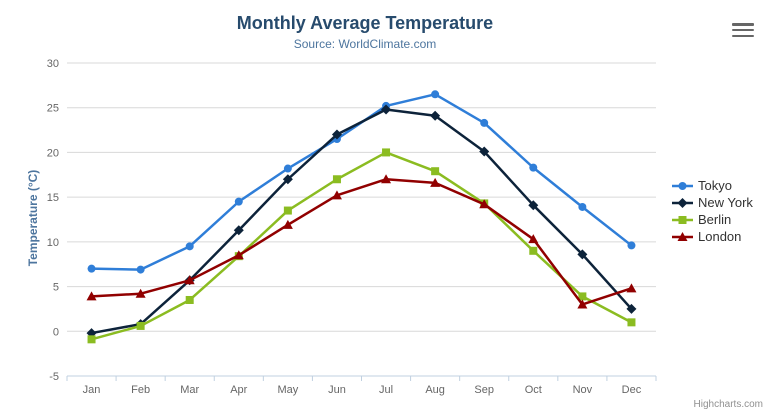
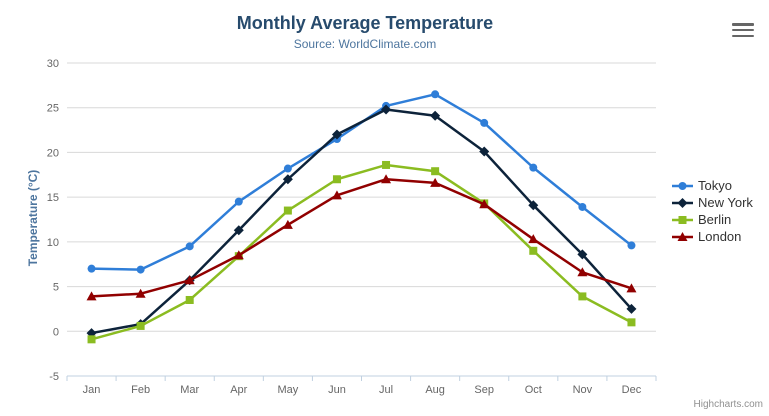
Berlin/Jul: 20 -> 19
London/Nov: 3 -> 7
